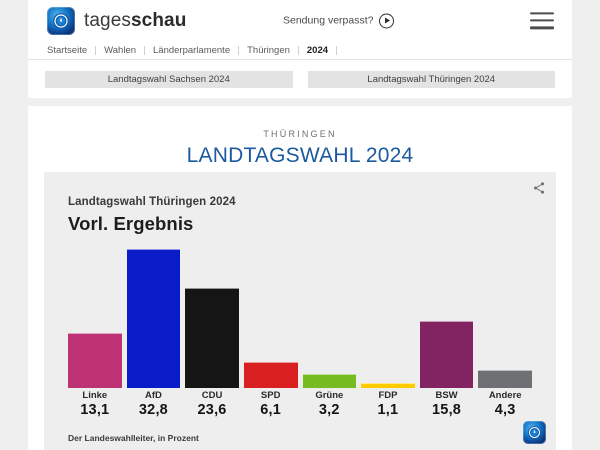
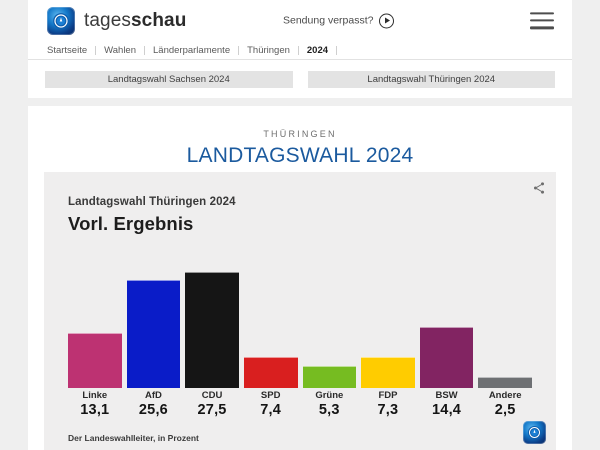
AfD: 32,8 -> 25,6
CDU: 23,6 -> 27,5
SPD: 6,1 -> 7,4
Grüne: 3,2 -> 5,3
FDP: 1,1 -> 7,3
BSW: 15,8 -> 14,4
Andere: 4,3 -> 2,5
